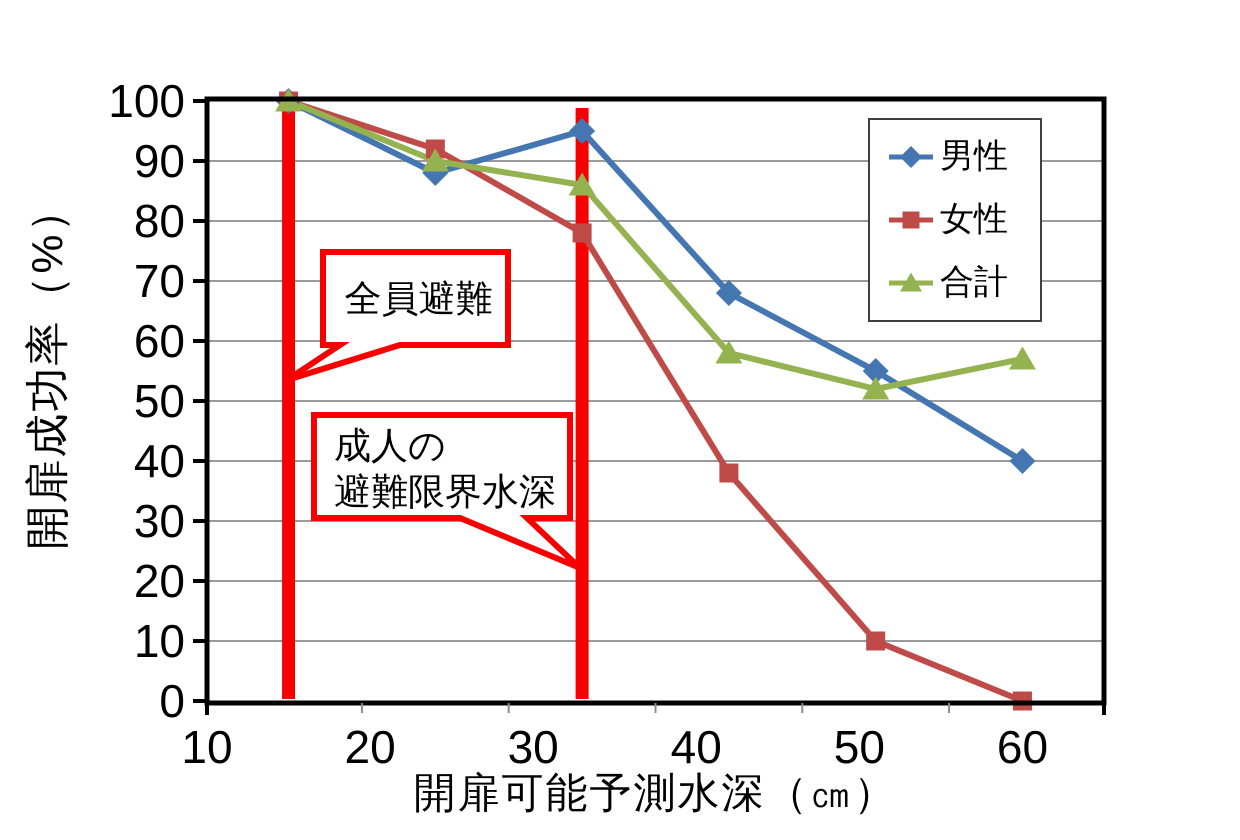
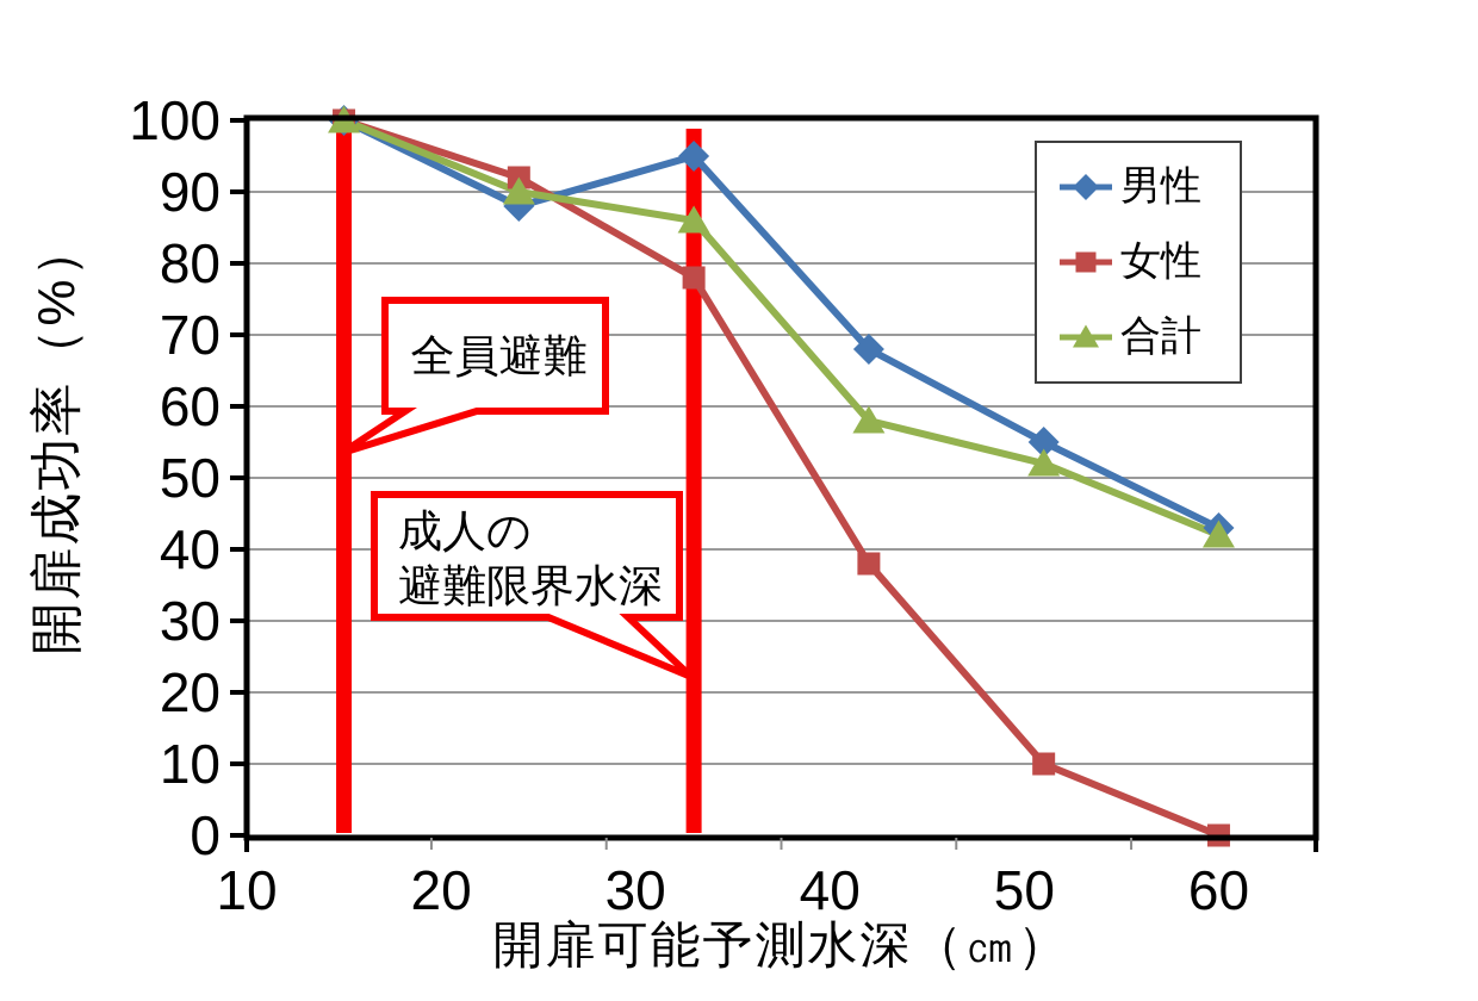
男性/60: 40 -> 43
合計/60: 57 -> 42
